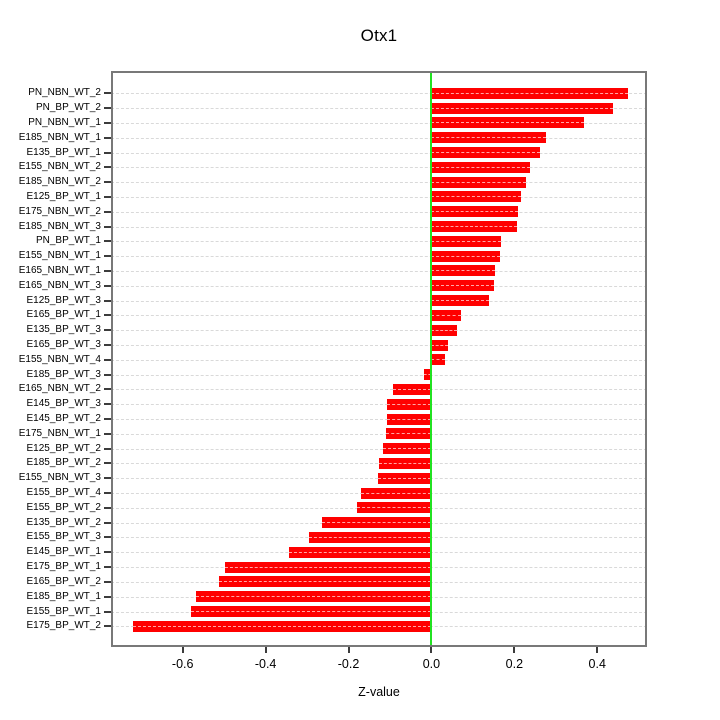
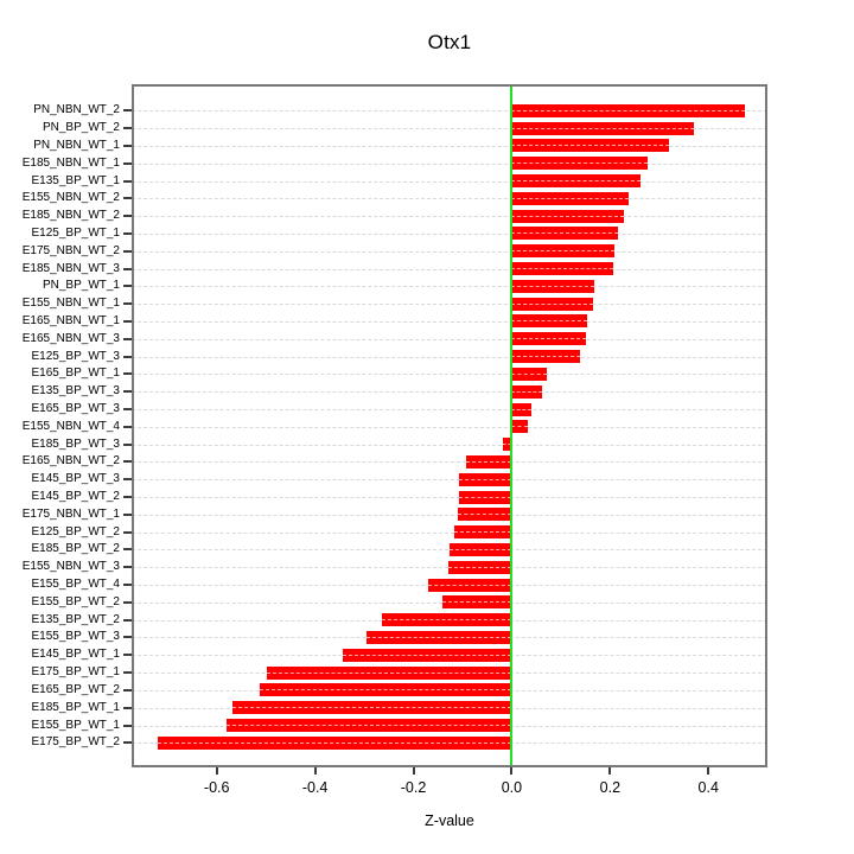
PN_BP_WT_2: 0.44 -> 0.37
PN_NBN_WT_1: 0.37 -> 0.32
E155_BP_WT_2: -0.18 -> -0.14
